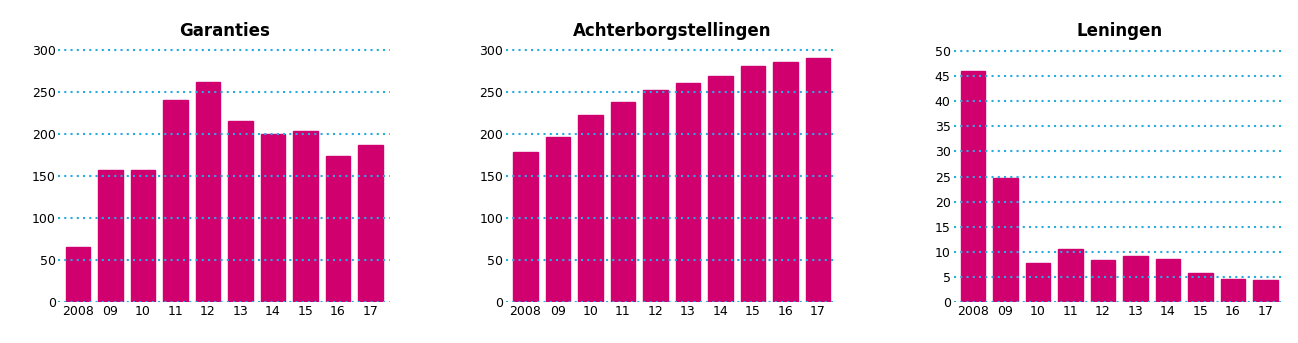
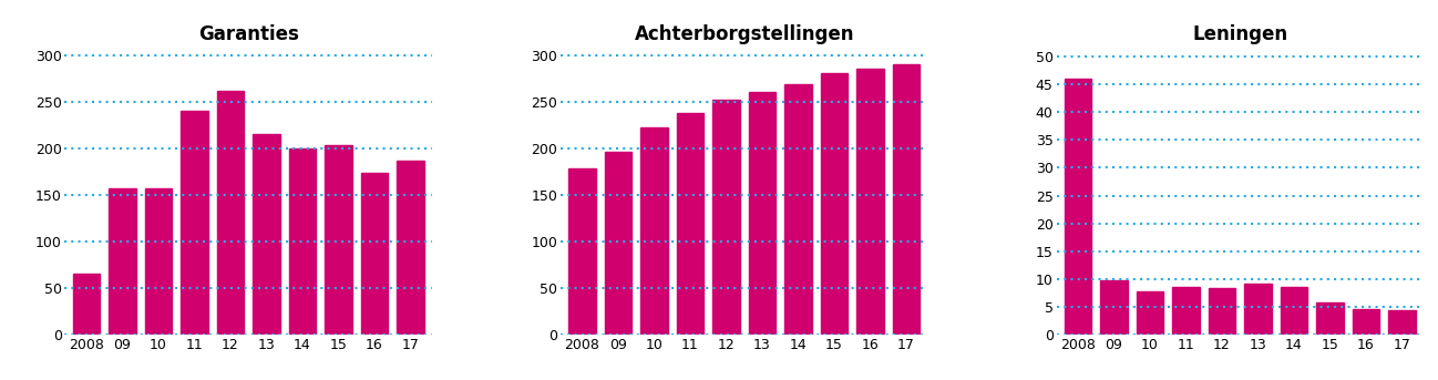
Leningen/09: 24.8 -> 9.7
Leningen/11: 10.6 -> 8.5
